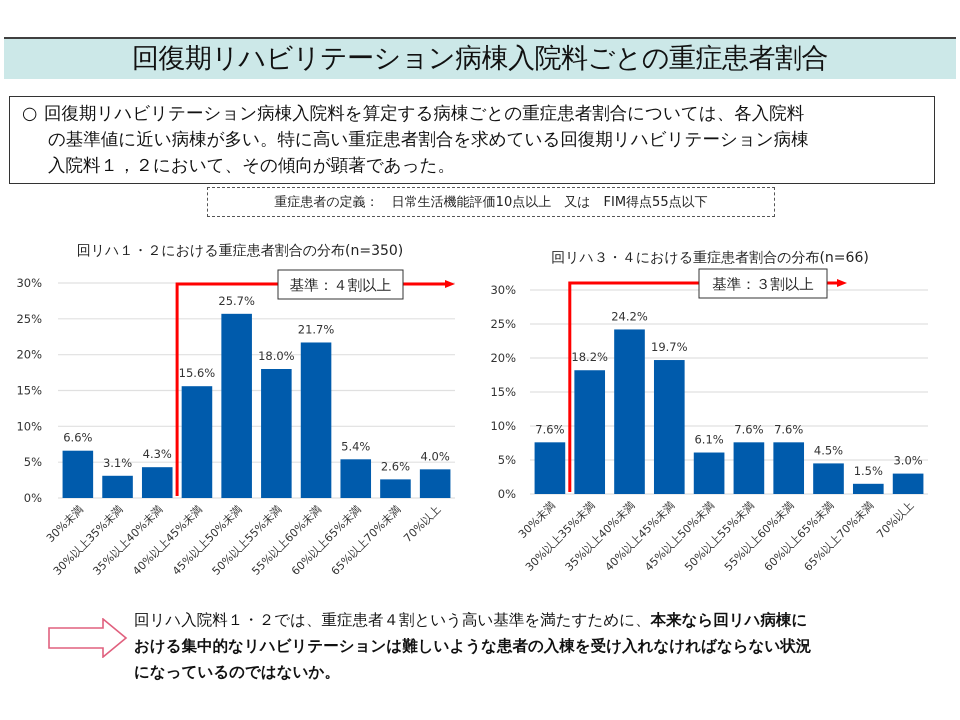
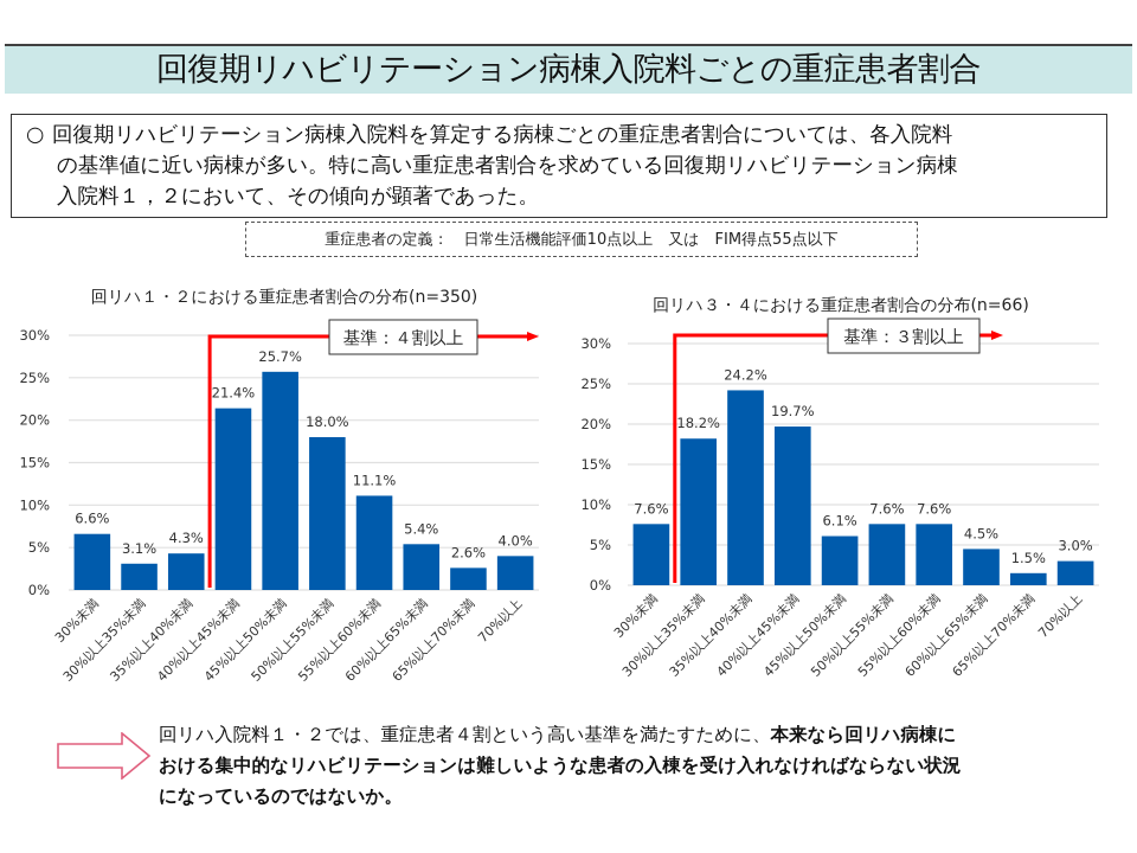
回リハ１・２における重症患者割合の分布(n=350)/40%以上45%未満: 15.6% -> 21.4%
回リハ１・２における重症患者割合の分布(n=350)/55%以上60%未満: 21.7% -> 11.1%
